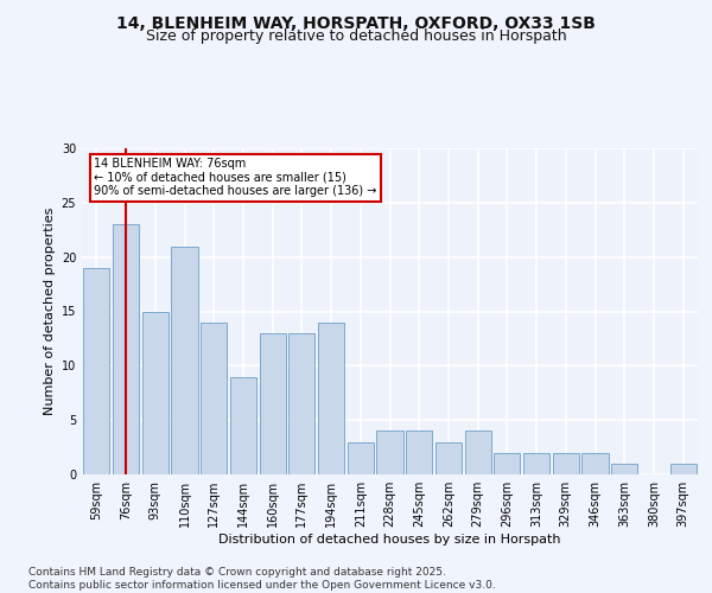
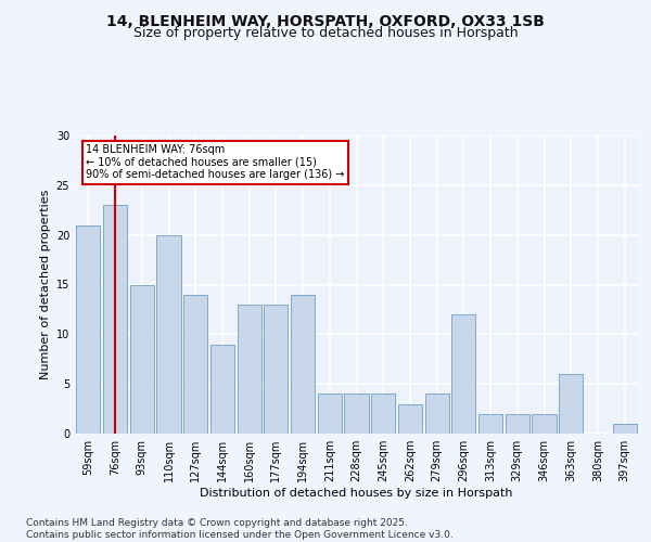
59sqm: 19 -> 21
110sqm: 21 -> 20
211sqm: 3 -> 4
296sqm: 2 -> 12
363sqm: 1 -> 6
